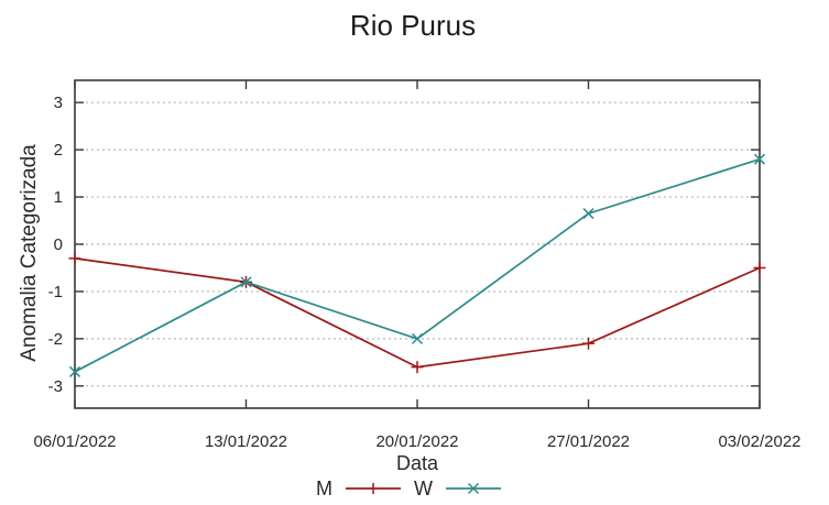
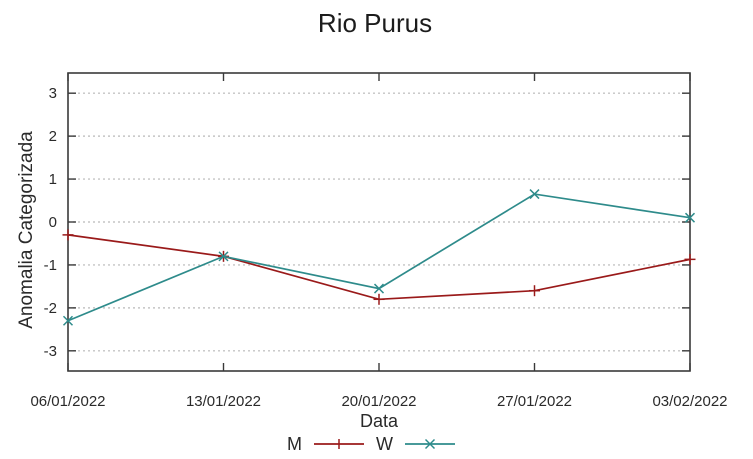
W/06/01/2022: -2.7 -> -2.3
M/20/01/2022: -2.6 -> -1.8
W/20/01/2022: -2.0 -> -1.6
M/27/01/2022: -2.1 -> -1.6
M/03/02/2022: -0.5 -> -0.9
W/03/02/2022: 1.8 -> 0.1
